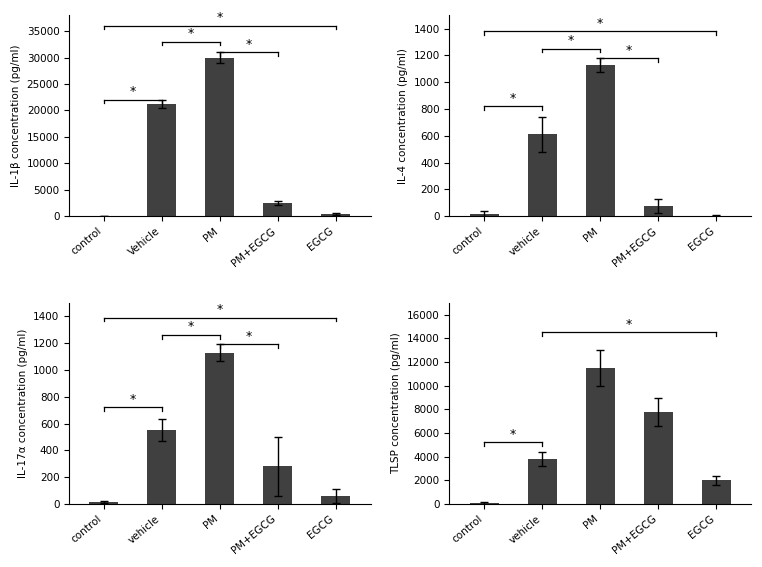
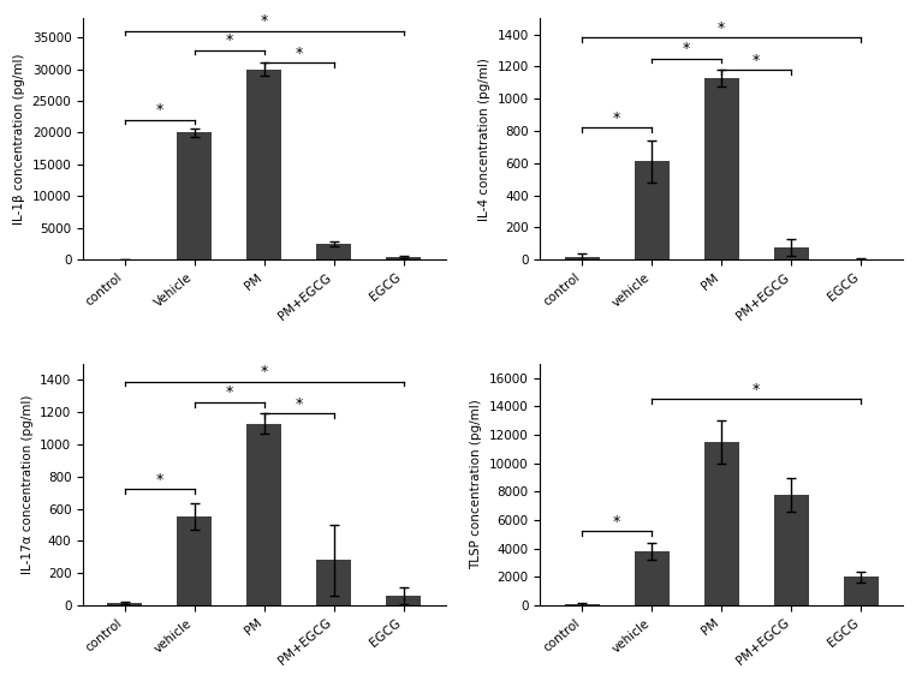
Vehicle: 21200 -> 20000
